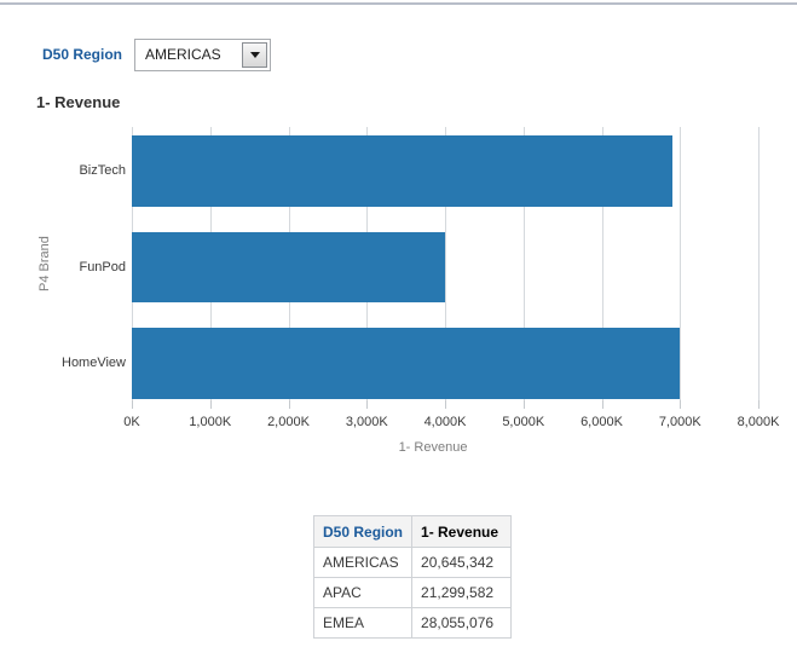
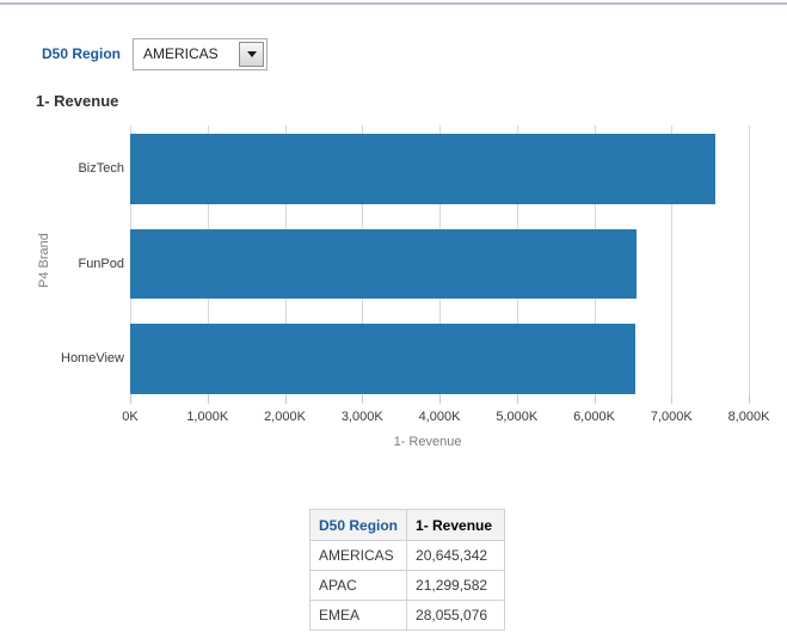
BizTech: 6900K -> 7600K
FunPod: 4000K -> 6600K
HomeView: 7000K -> 6500K
